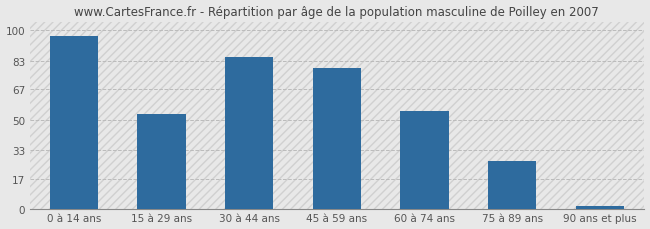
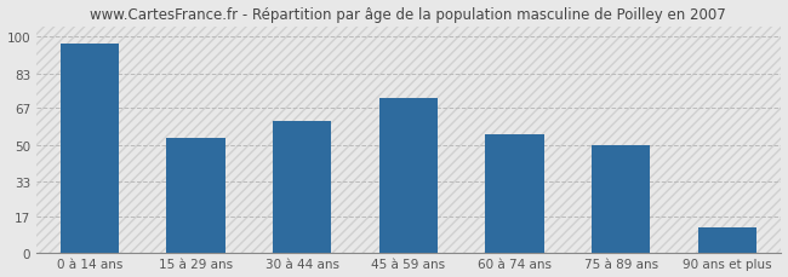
30 à 44 ans: 85 -> 61
45 à 59 ans: 79 -> 72
75 à 89 ans: 27 -> 50
90 ans et plus: 2 -> 12
